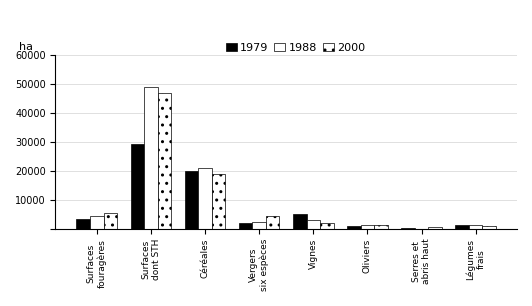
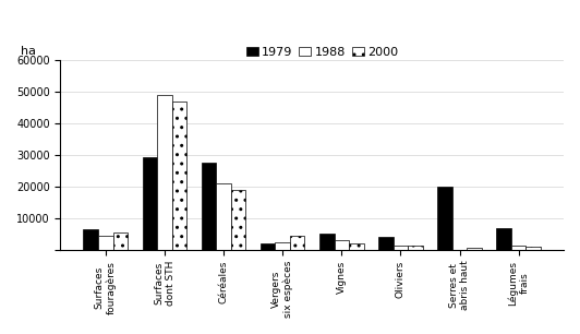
1979/Surfaces fouragères: 3500 -> 6500
1979/Céréales: 20000 -> 27500
1979/Oliviers: 1000 -> 4000
1979/Serres et abris haut: 200 -> 20000
1979/Légumes frais: 1500 -> 7000
